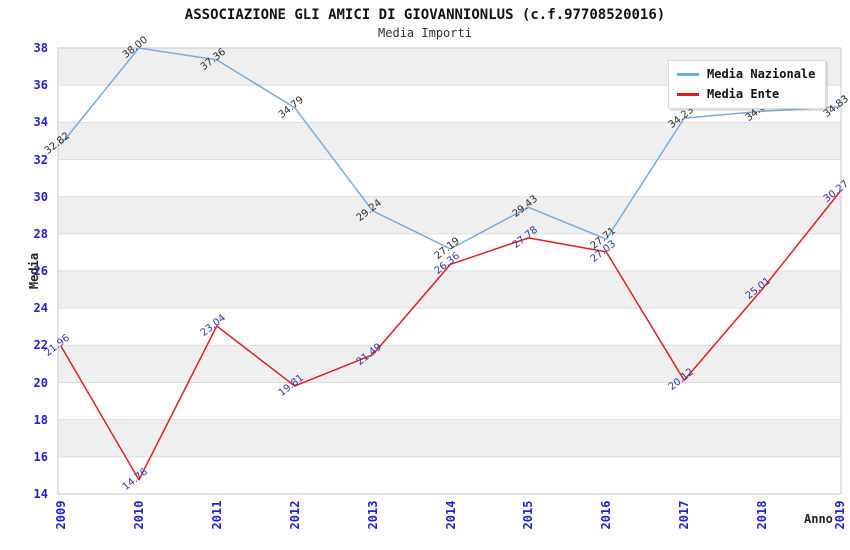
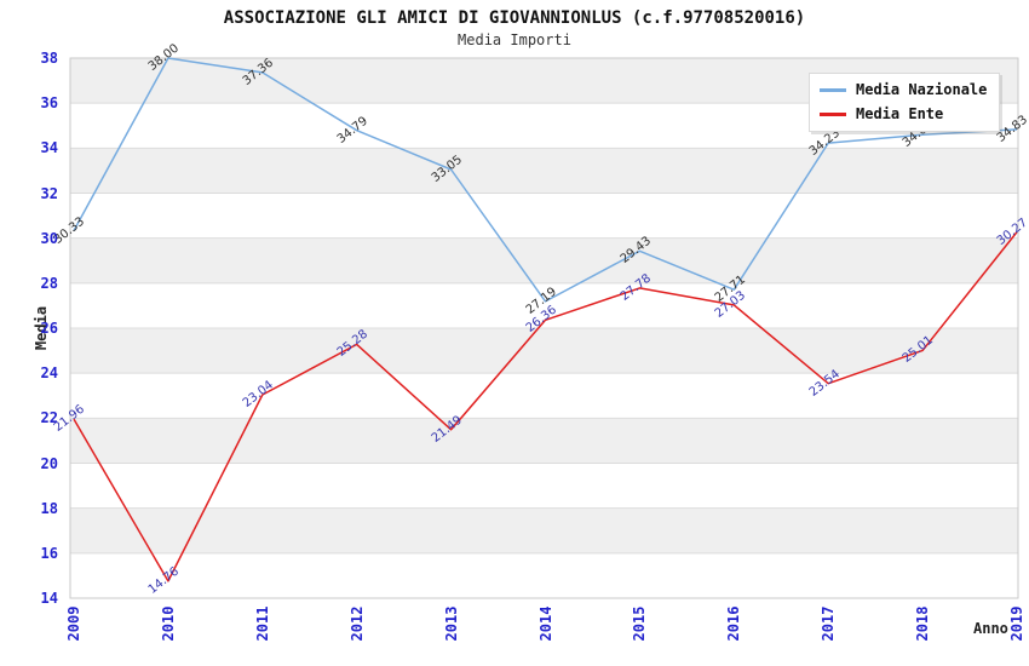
Media Nazionale/2009: 32.82 -> 30.33
Media Ente/2012: 19.81 -> 25.28
Media Nazionale/2013: 29.24 -> 33.05
Media Ente/2017: 20.12 -> 23.54
